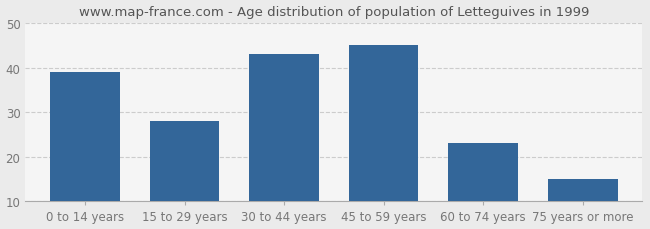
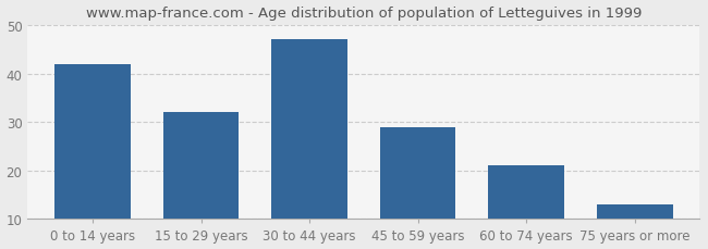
0 to 14 years: 39 -> 42
15 to 29 years: 28 -> 32
30 to 44 years: 43 -> 47
45 to 59 years: 45 -> 29
60 to 74 years: 23 -> 21
75 years or more: 15 -> 13
